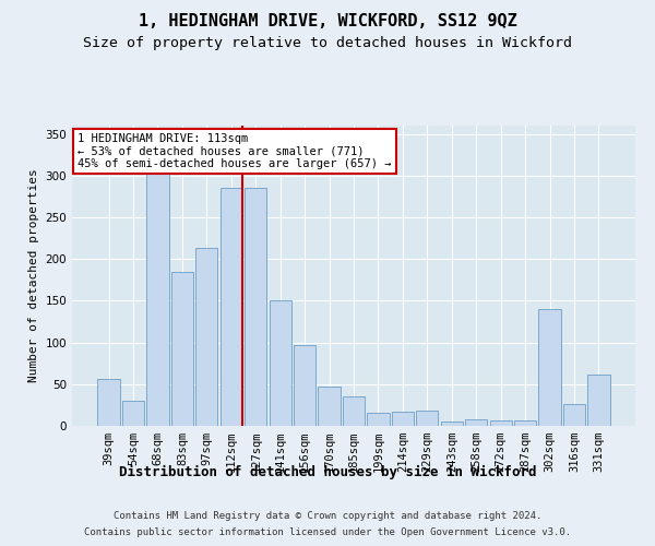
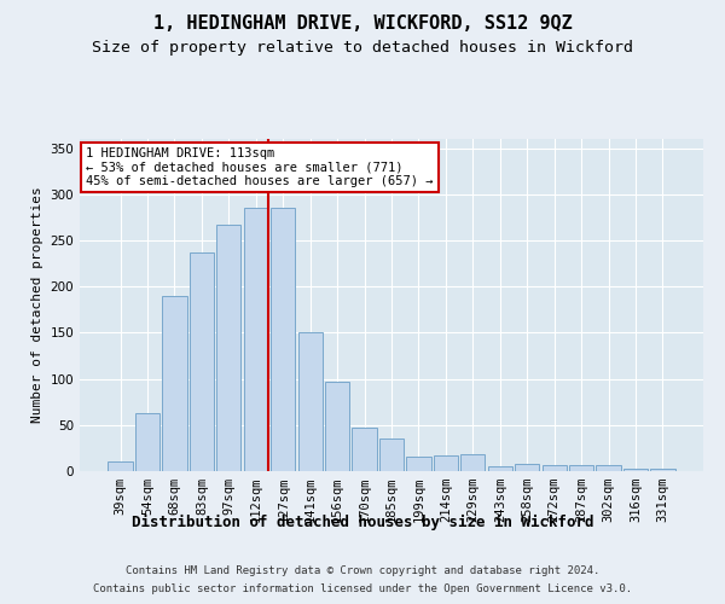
39sqm: 56 -> 11
54sqm: 30 -> 63
68sqm: 302 -> 190
83sqm: 184 -> 237
97sqm: 214 -> 267
302sqm: 140 -> 6
316sqm: 26 -> 2
331sqm: 62 -> 3
